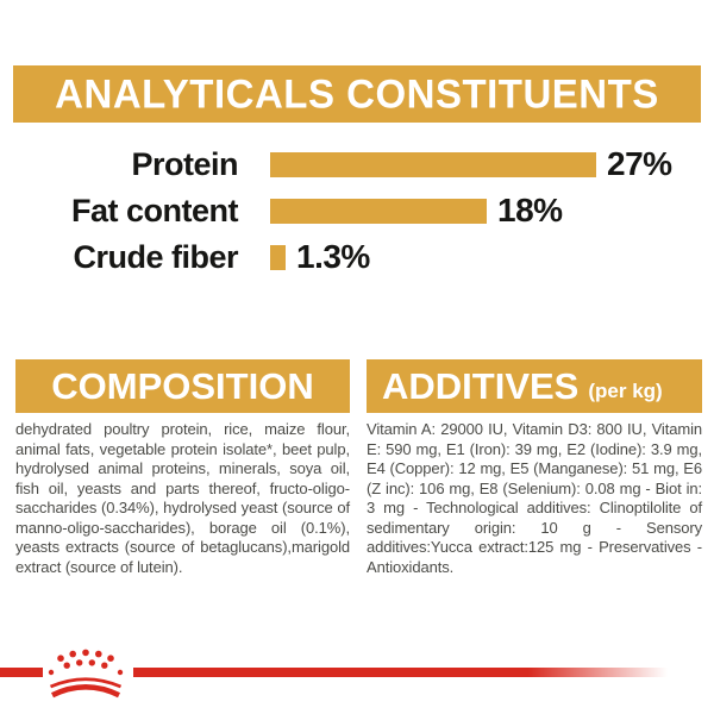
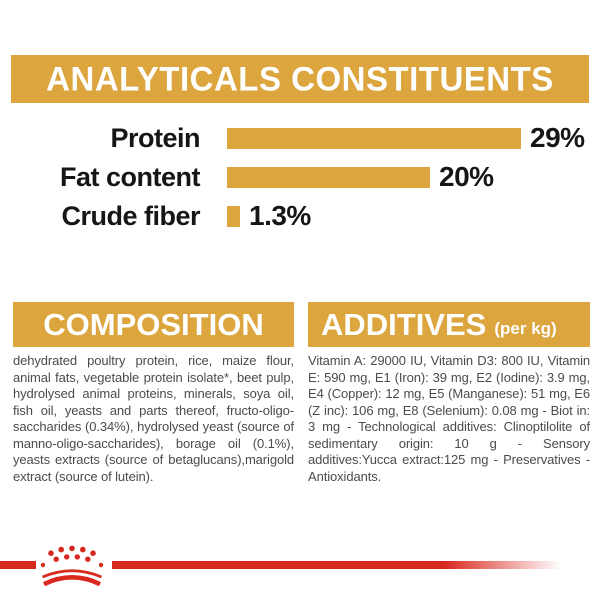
Protein: 27% -> 29%
Fat content: 18% -> 20%
